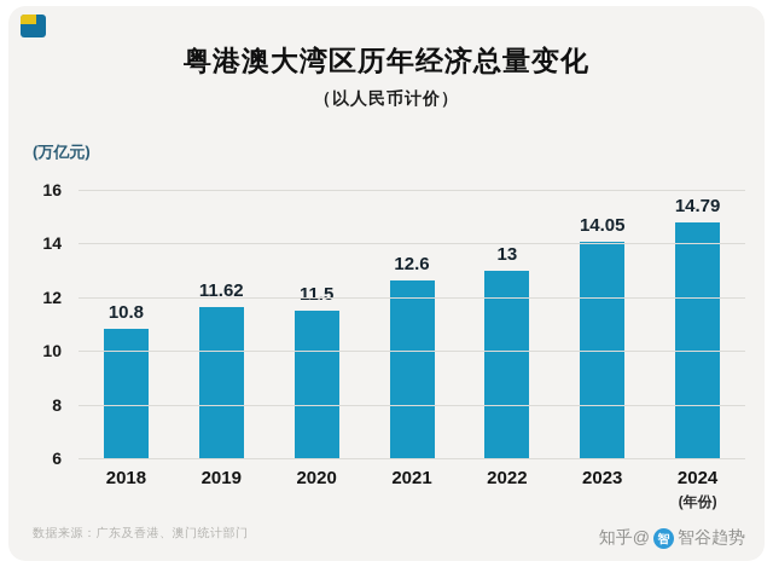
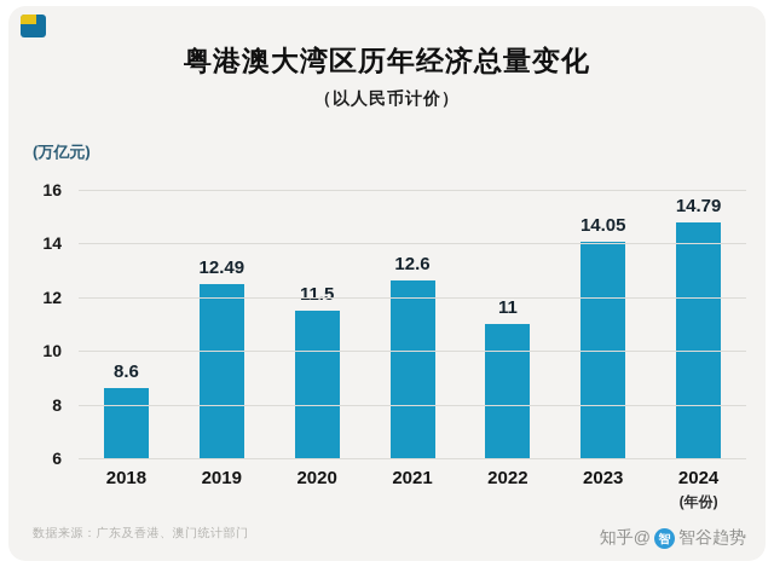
2018: 10.8 -> 8.6
2019: 11.62 -> 12.49
2022: 13 -> 11
